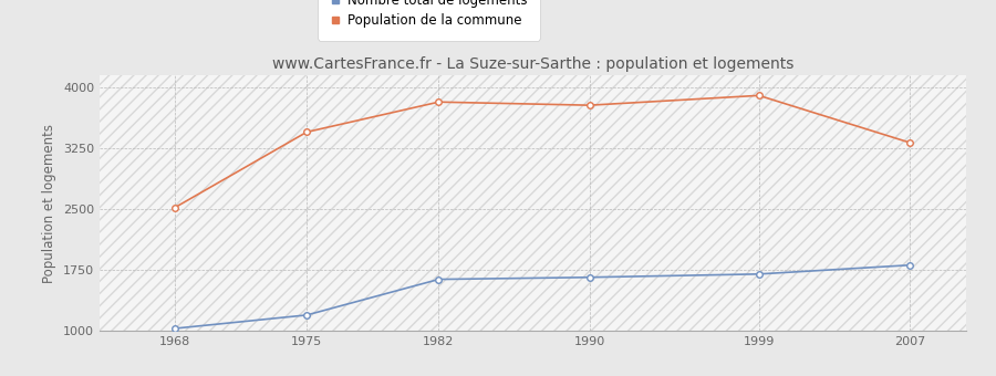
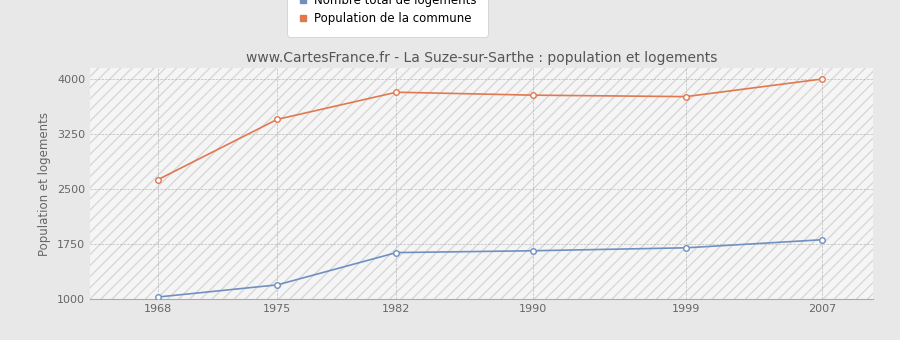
Population de la commune/1968: 2520 -> 2630
Population de la commune/1999: 3900 -> 3760
Population de la commune/2007: 3320 -> 4000
